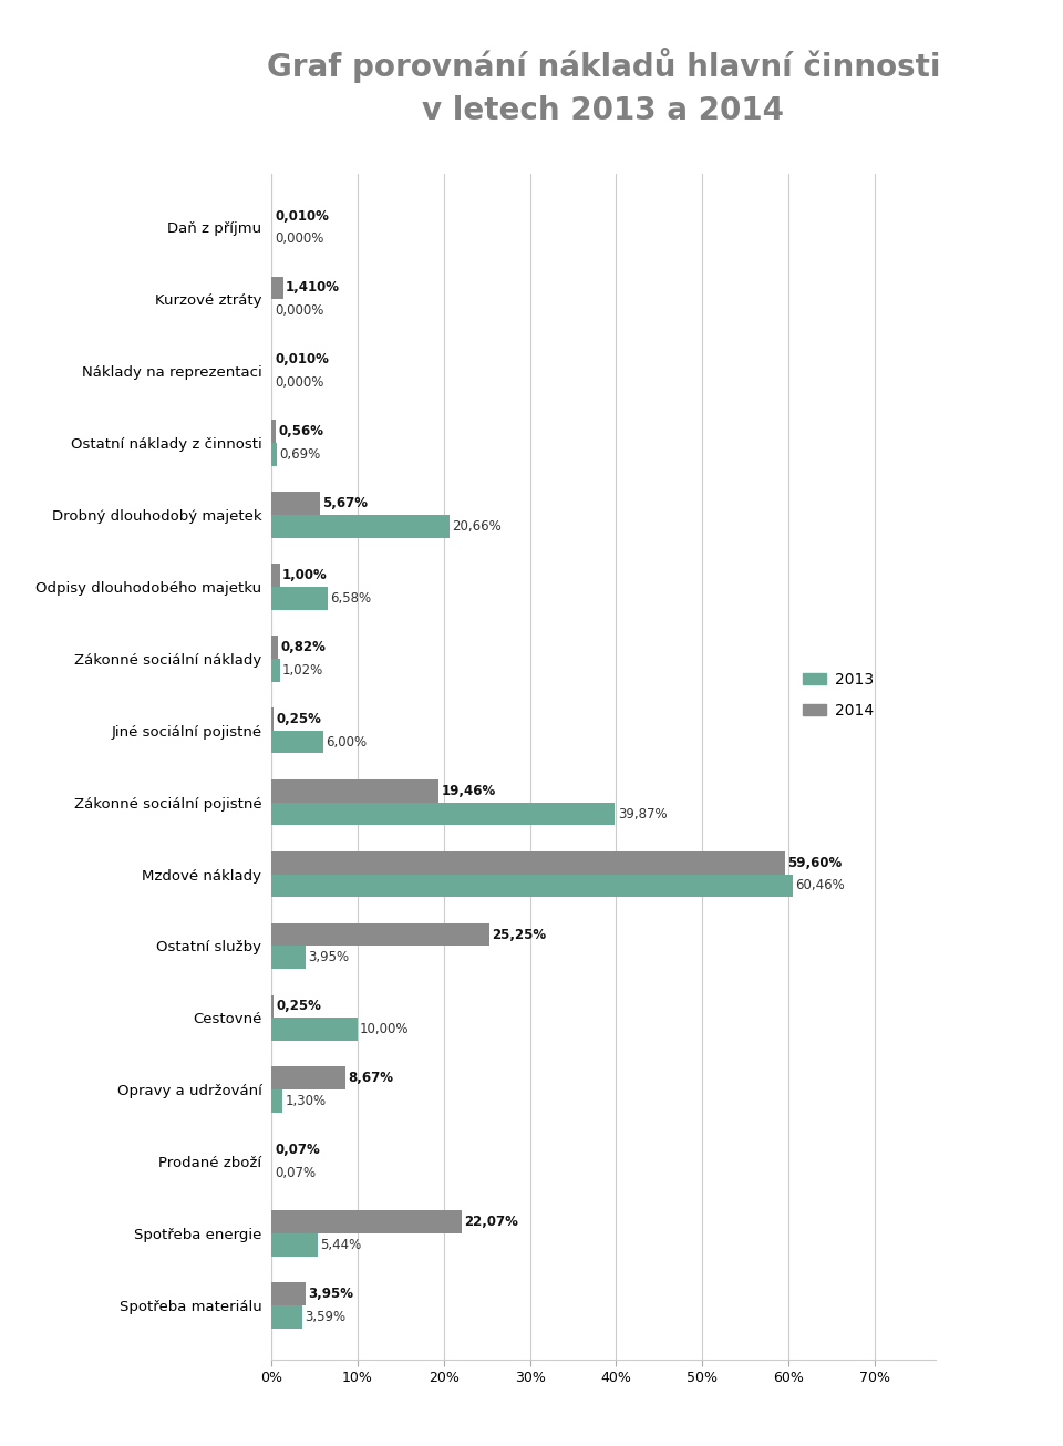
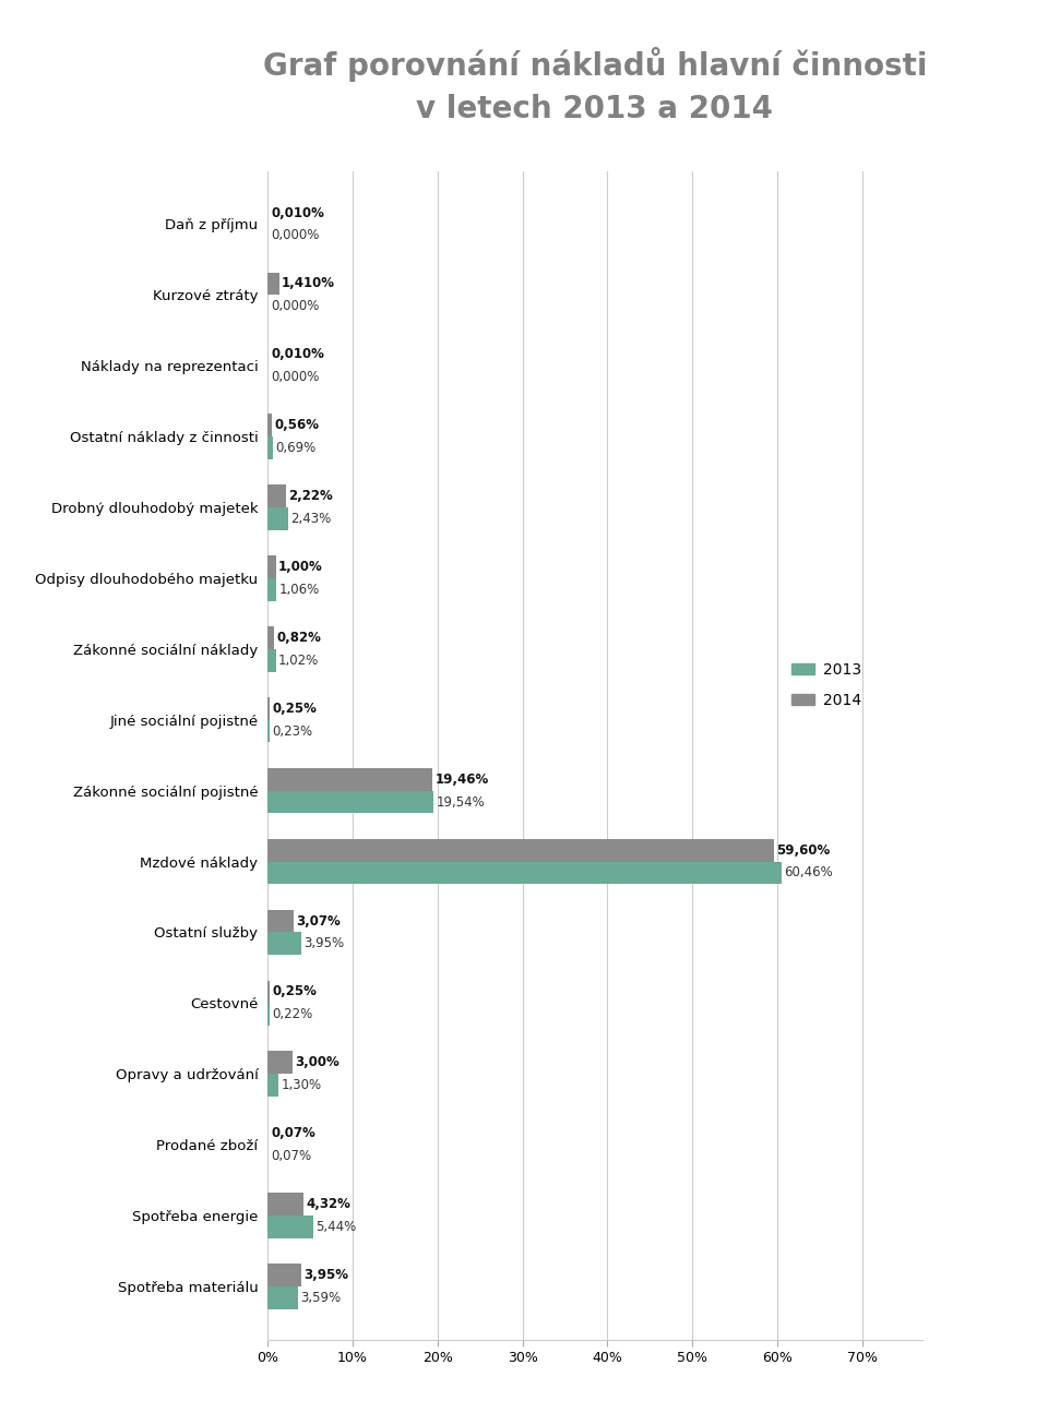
2014/Drobný dlouhodobý majetek: 5,67% -> 2,22%
2013/Drobný dlouhodobý majetek: 20,66% -> 2,43%
2013/Odpisy dlouhodobého majetku: 6,58% -> 1,06%
2013/Jiné sociální pojistné: 6,00% -> 0,23%
2013/Zákonné sociální pojistné: 39,87% -> 19,54%
2014/Ostatní služby: 25,25% -> 3,07%
2013/Cestovné: 10,00% -> 0,22%
2014/Opravy a udržování: 8,67% -> 3,00%
2014/Spotřeba energie: 22,07% -> 4,32%
